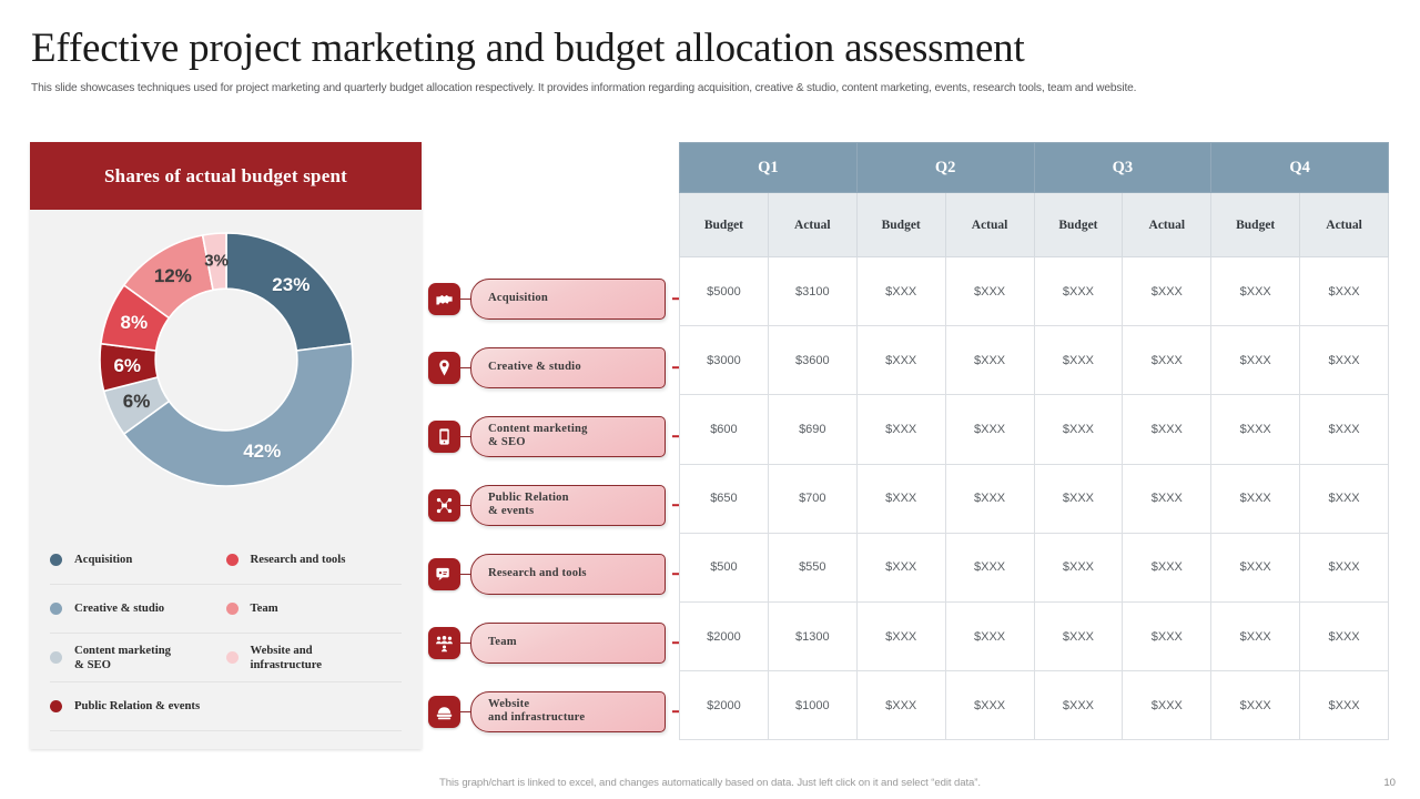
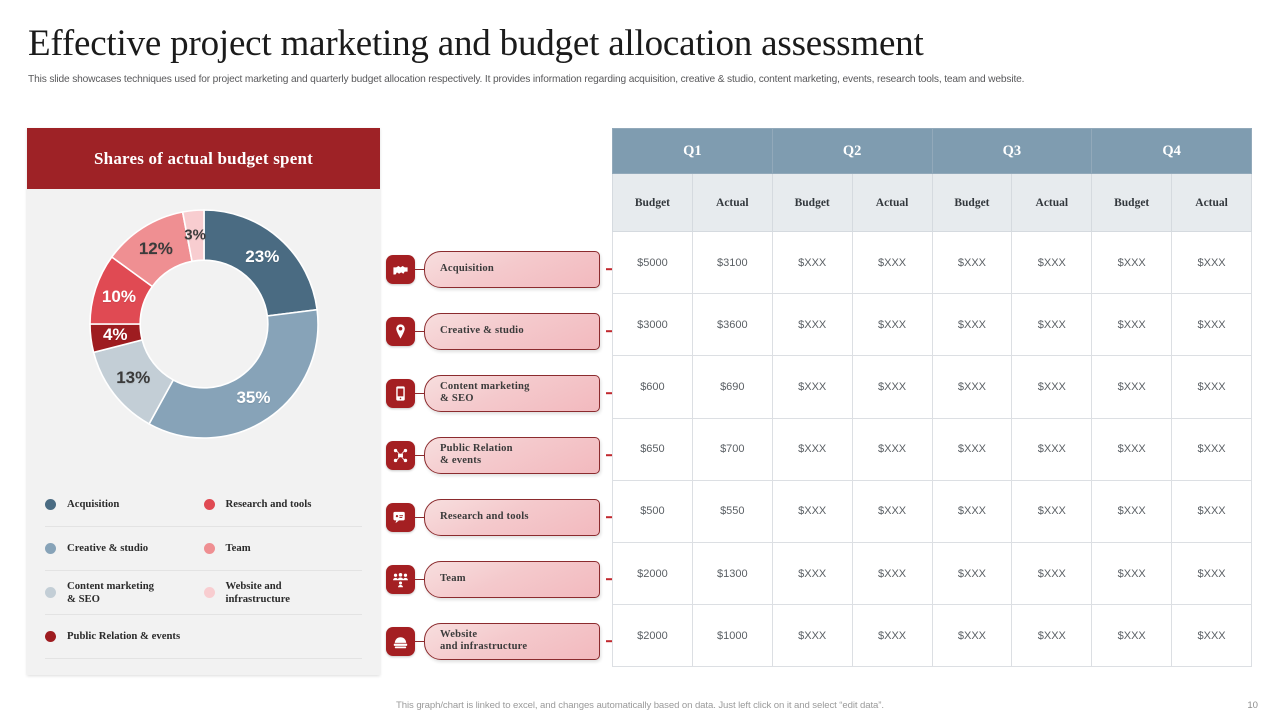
Creative & studio: 42% -> 35%
Content marketing & SEO: 6% -> 13%
Public Relation & events: 6% -> 4%
Research and tools: 8% -> 10%
